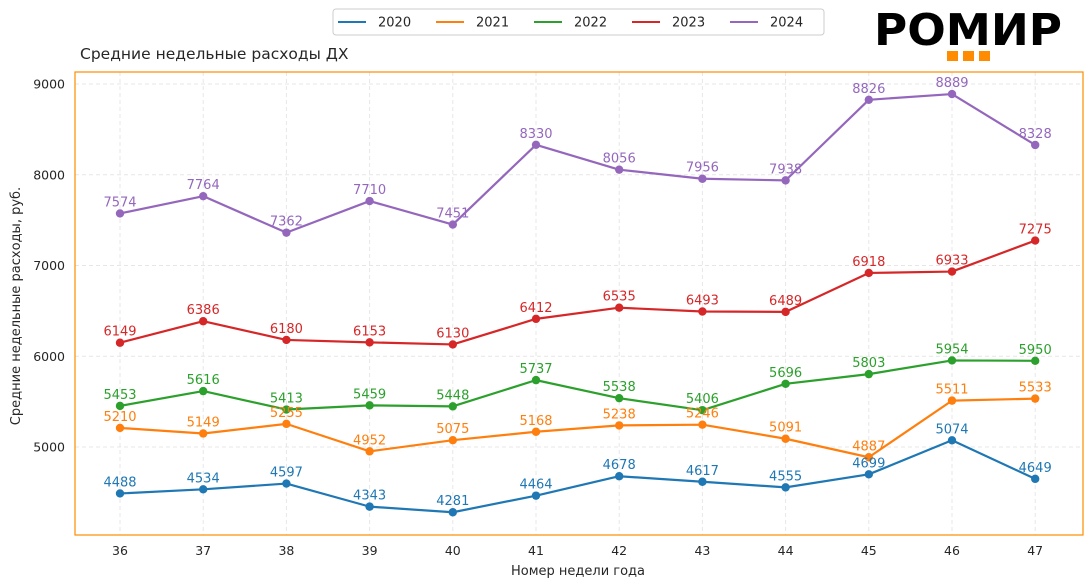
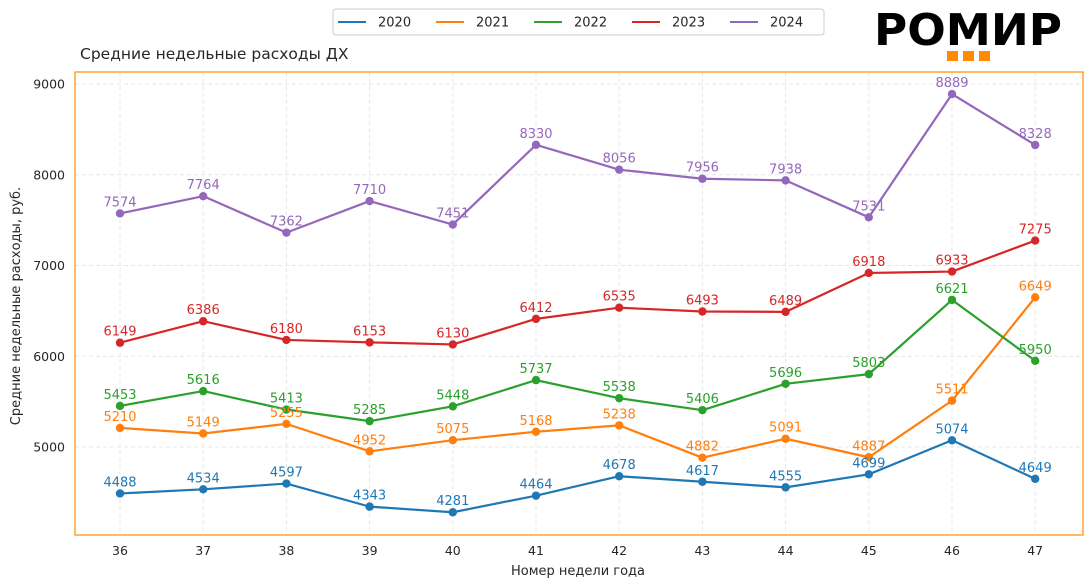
2022/39: 5459 -> 5285
2021/43: 5246 -> 4882
2024/45: 8826 -> 7531
2022/46: 5954 -> 6621
2021/47: 5533 -> 6649
